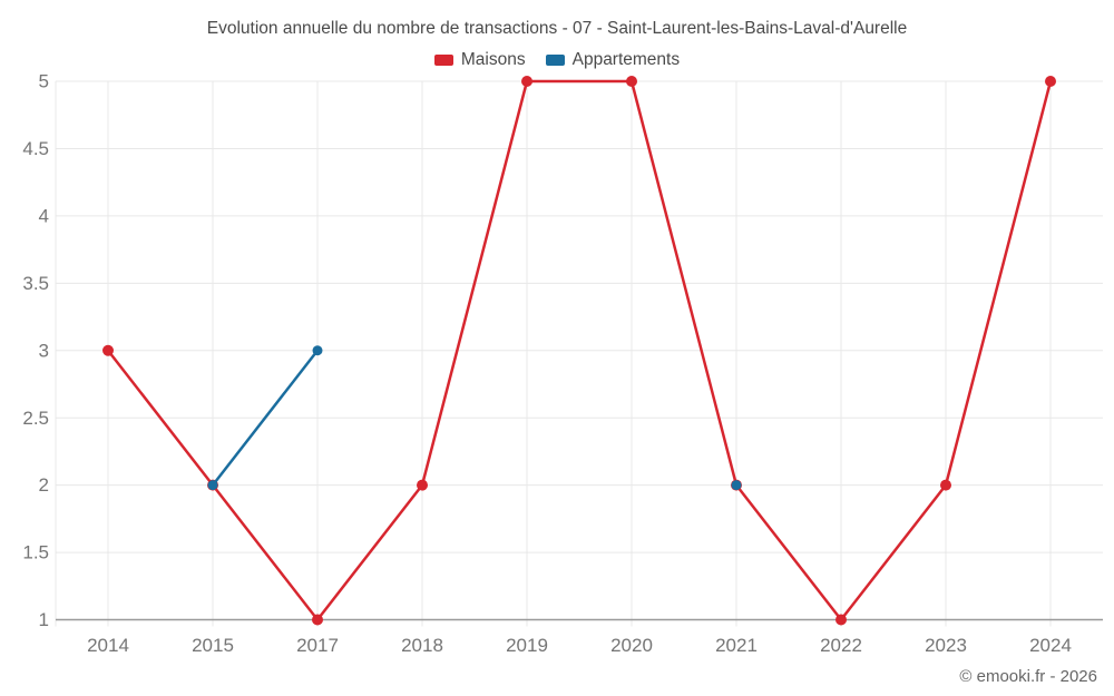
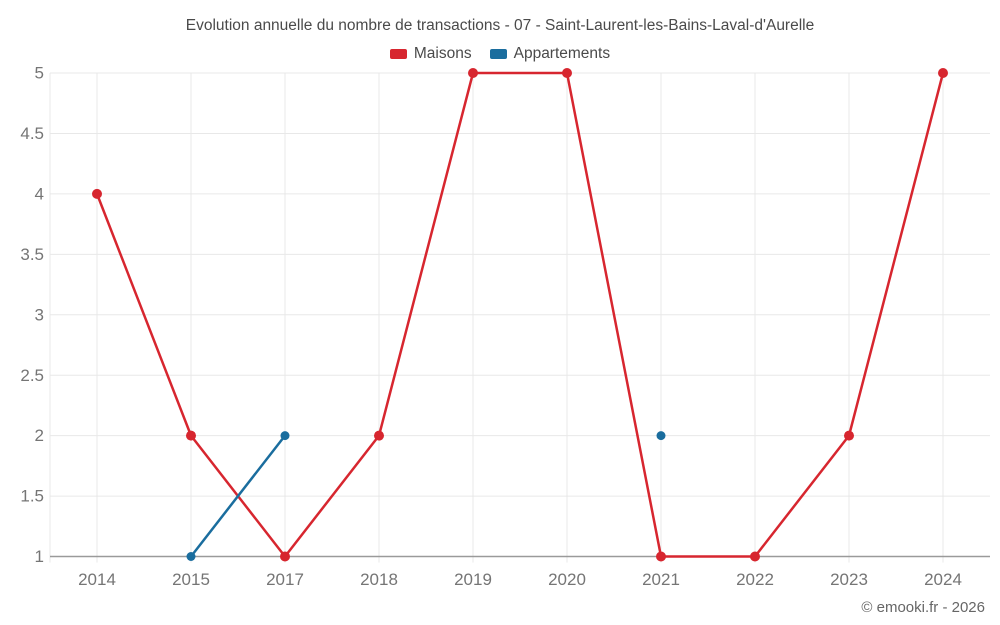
Maisons/2014: 3 -> 4
Appartements/2015: 2 -> 1
Appartements/2017: 3 -> 2
Maisons/2021: 2 -> 1
